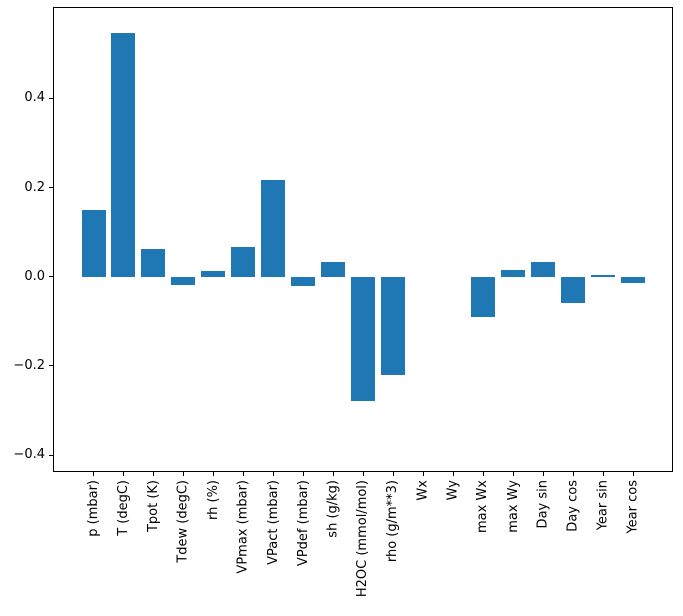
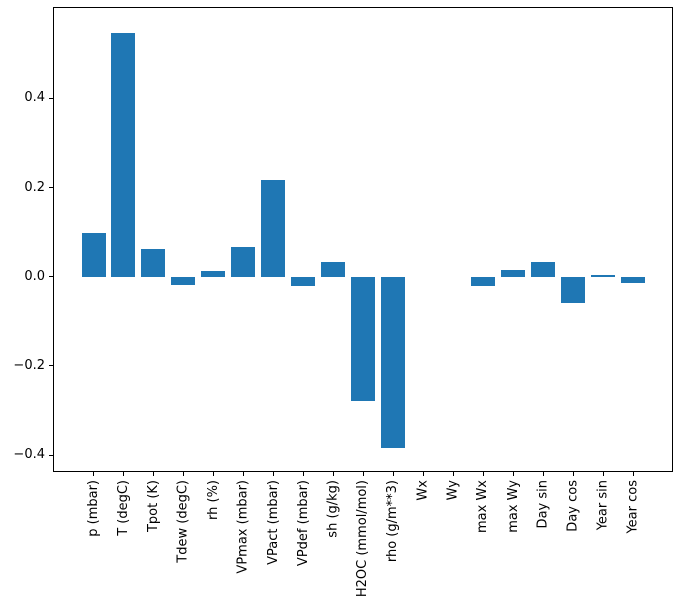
p (mbar): 0.15 -> 0.10
rho (g/m**3): -0.22 -> -0.38
max Wx: -0.09 -> -0.02
